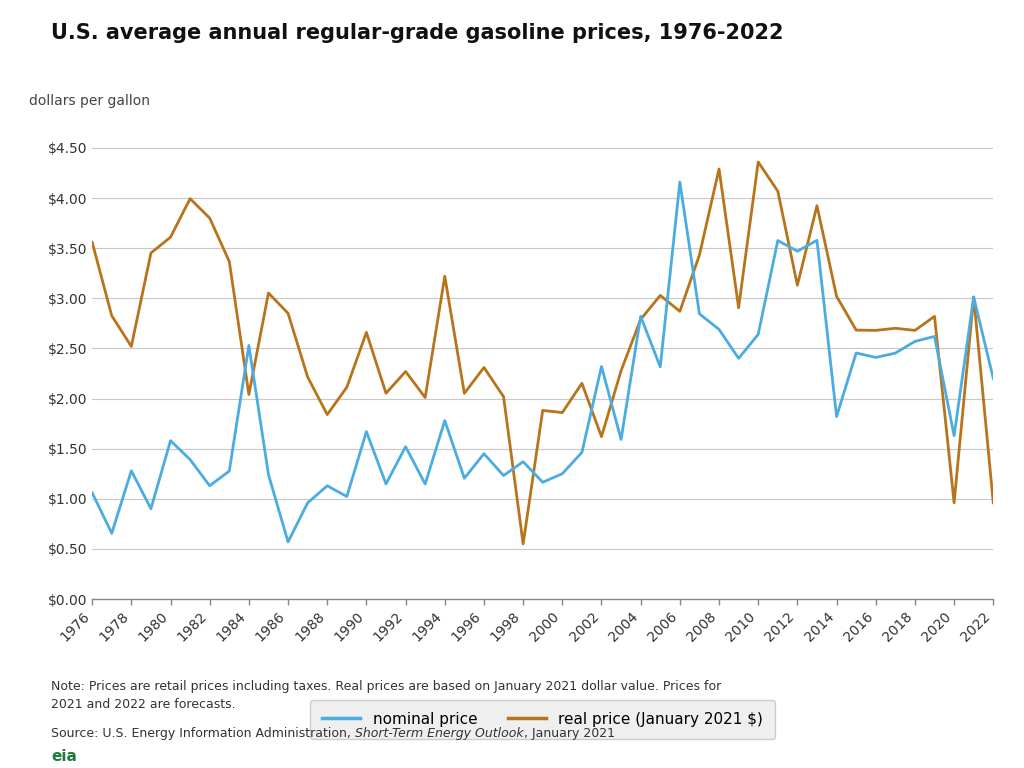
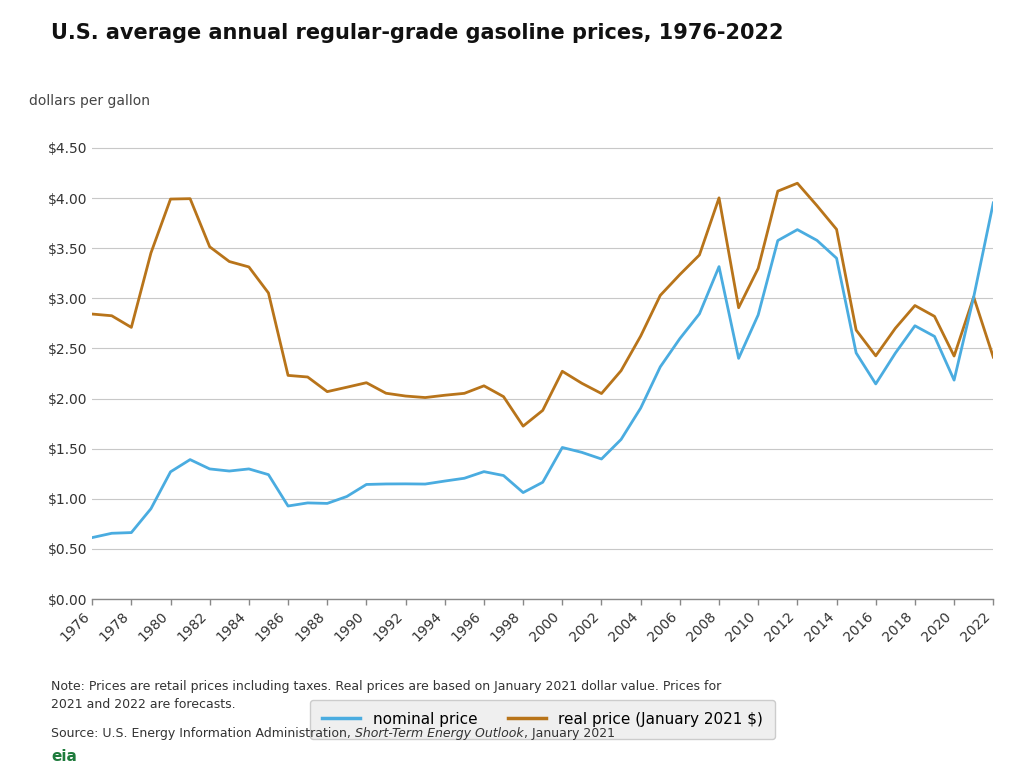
nominal price/1976: $1.06 -> $0.61
real price (January 2021 $)/1976: $3.56 -> $2.84
nominal price/1978: $1.28 -> $0.66
real price (January 2021 $)/1978: $2.52 -> $2.71
nominal price/1980: $1.58 -> $1.27
real price (January 2021 $)/1980: $3.61 -> $3.99
nominal price/1982: $1.13 -> $1.30
real price (January 2021 $)/1982: $3.80 -> $3.51
nominal price/1984: $2.53 -> $1.30
real price (January 2021 $)/1984: $2.04 -> $3.31
nominal price/1986: $0.57 -> $0.93
real price (January 2021 $)/1986: $2.85 -> $2.23
nominal price/1988: $1.13 -> $0.95
real price (January 2021 $)/1988: $1.84 -> $2.07
nominal price/1990: $1.67 -> $1.14
real price (January 2021 $)/1990: $2.66 -> $2.16
nominal price/1992: $1.52 -> $1.15
real price (January 2021 $)/1992: $2.27 -> $2.02
nominal price/1994: $1.78 -> $1.18
real price (January 2021 $)/1994: $3.22 -> $2.03
nominal price/1996: $1.45 -> $1.27
real price (January 2021 $)/1996: $2.31 -> $2.13
nominal price/1998: $1.37 -> $1.06
real price (January 2021 $)/1998: $0.55 -> $1.73
nominal price/2000: $1.25 -> $1.51
real price (January 2021 $)/2000: $1.86 -> $2.27
nominal price/2002: $2.32 -> $1.40
real price (January 2021 $)/2002: $1.62 -> $2.05
nominal price/2004: $2.82 -> $1.91
real price (January 2021 $)/2004: $2.79 -> $2.62
nominal price/2006: $4.16 -> $2.60
real price (January 2021 $)/2006: $2.87 -> $3.24
nominal price/2008: $2.69 -> $3.32
real price (January 2021 $)/2008: $4.29 -> $4.00
nominal price/2010: $2.64 -> $2.83
real price (January 2021 $)/2010: $4.36 -> $3.30
nominal price/2012: $3.47 -> $3.69
real price (January 2021 $)/2012: $3.13 -> $4.15
nominal price/2014: $1.82 -> $3.40
real price (January 2021 $)/2014: $3.02 -> $3.69
nominal price/2016: $2.41 -> $2.15
real price (January 2021 $)/2016: $2.68 -> $2.43
nominal price/2018: $2.57 -> $2.73
real price (January 2021 $)/2018: $2.68 -> $2.93
nominal price/2020: $1.63 -> $2.18
real price (January 2021 $)/2020: $0.96 -> $2.42
nominal price/2022: $2.20 -> $3.95
real price (January 2021 $)/2022: $0.96 -> $2.41
